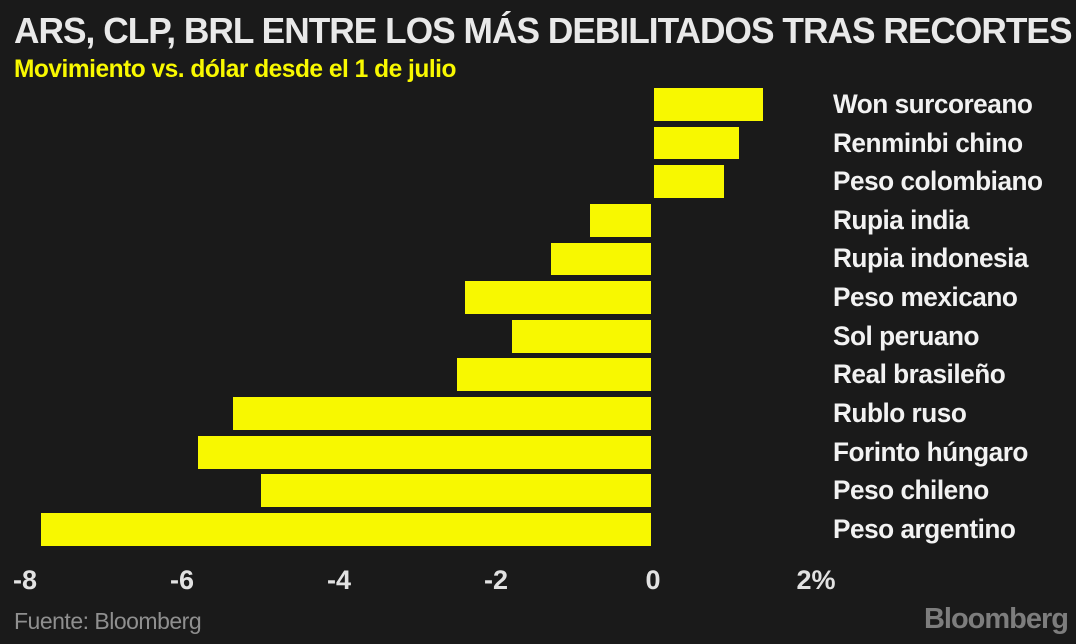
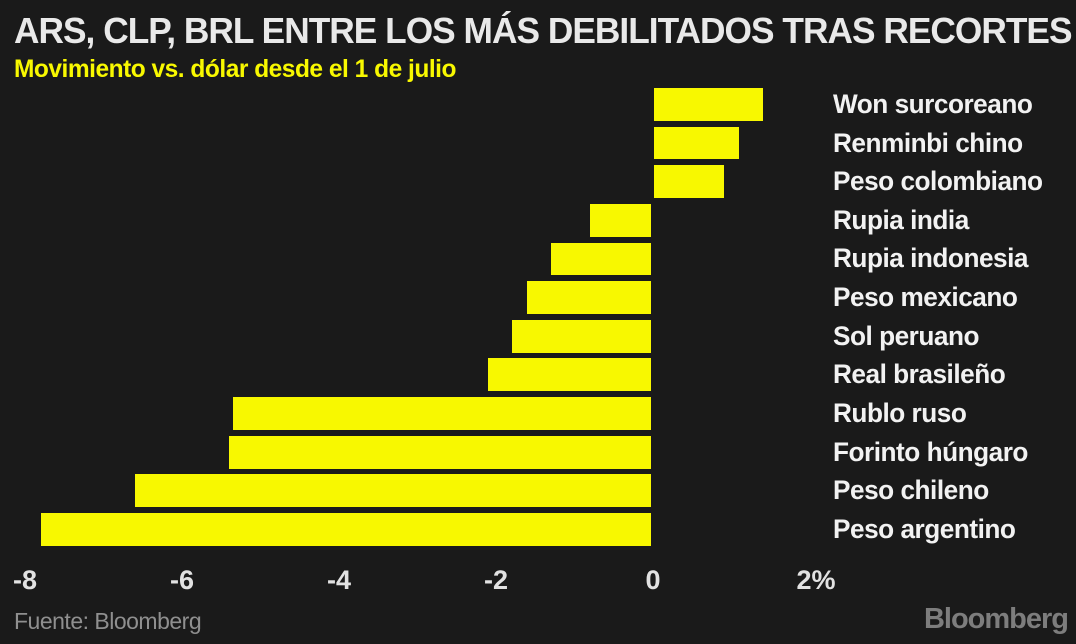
Peso mexicano: -2.4% -> -1.6%
Real brasileño: -2.5% -> -2.1%
Forinto húngaro: -5.8% -> -5.4%
Peso chileno: -5.0% -> -6.6%
